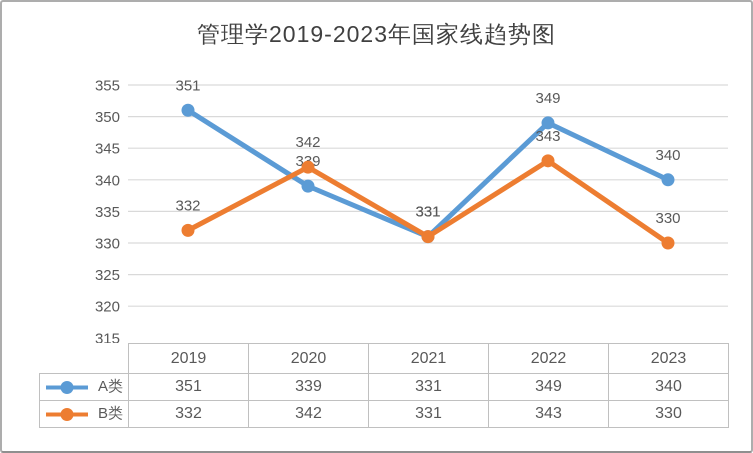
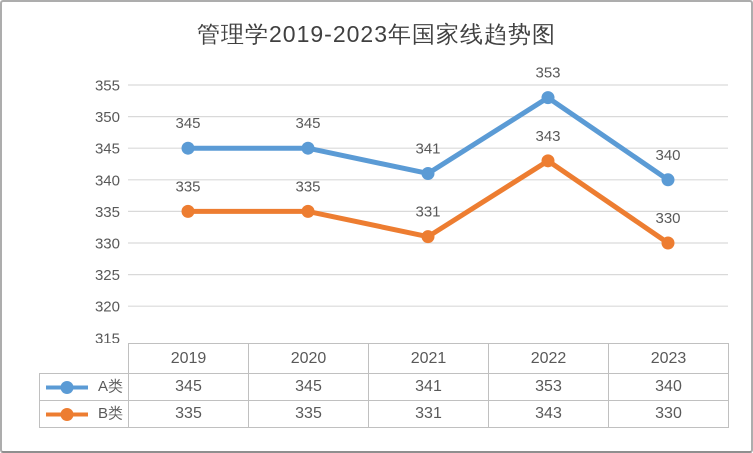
A类/2019: 351 -> 345
B类/2019: 332 -> 335
A类/2020: 339 -> 345
B类/2020: 342 -> 335
A类/2021: 331 -> 341
A类/2022: 349 -> 353
